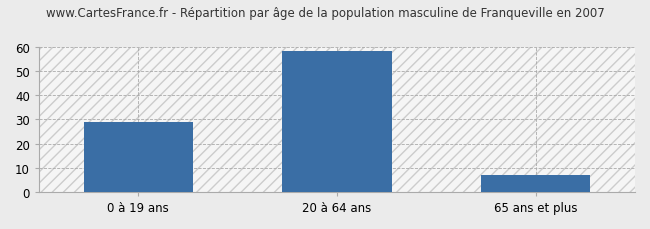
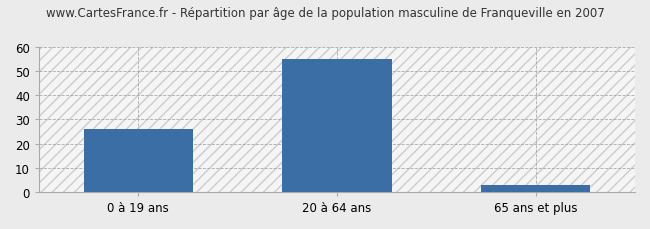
0 à 19 ans: 29 -> 26
20 à 64 ans: 58 -> 55
65 ans et plus: 7 -> 3
